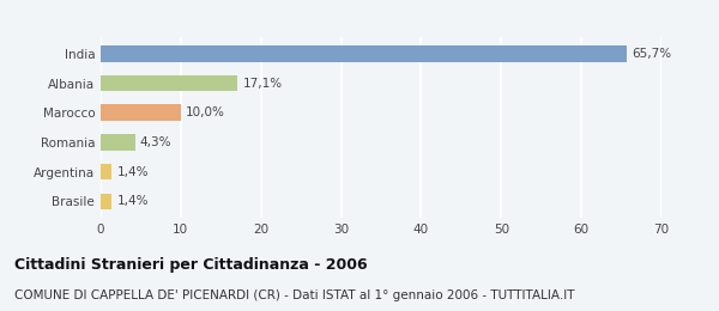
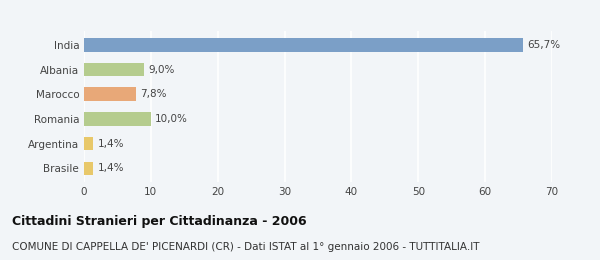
Albania: 17,1% -> 9,0%
Marocco: 10,0% -> 7,8%
Romania: 4,3% -> 10,0%
